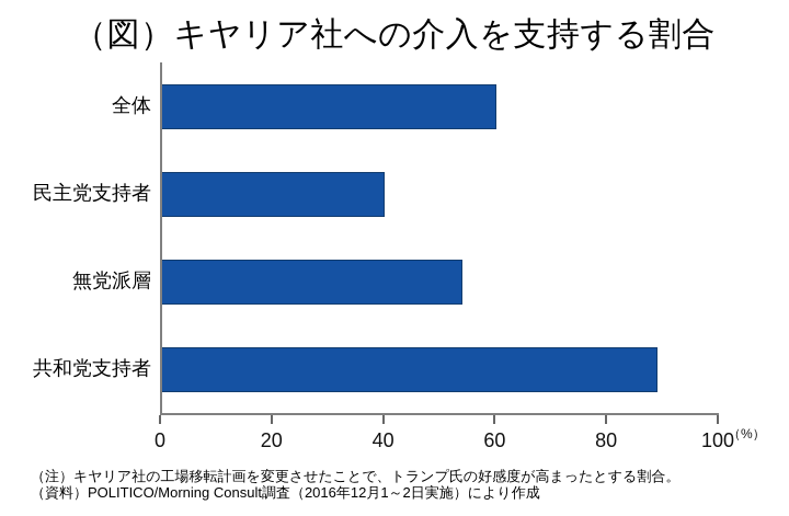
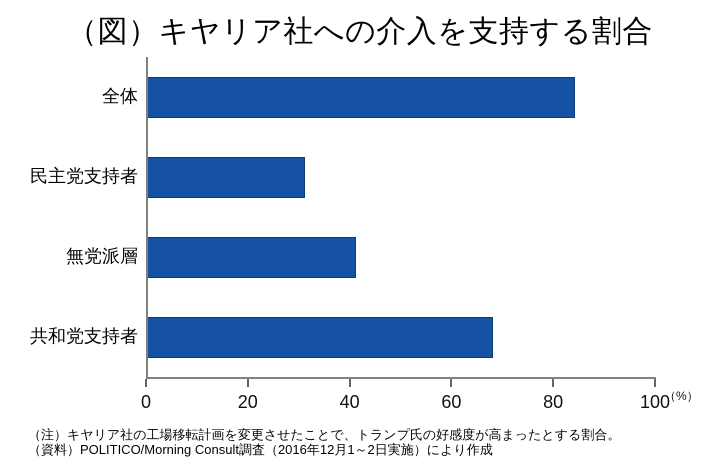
全体: 60 -> 84
民主党支持者: 40 -> 31
無党派層: 54 -> 41
共和党支持者: 89 -> 68
